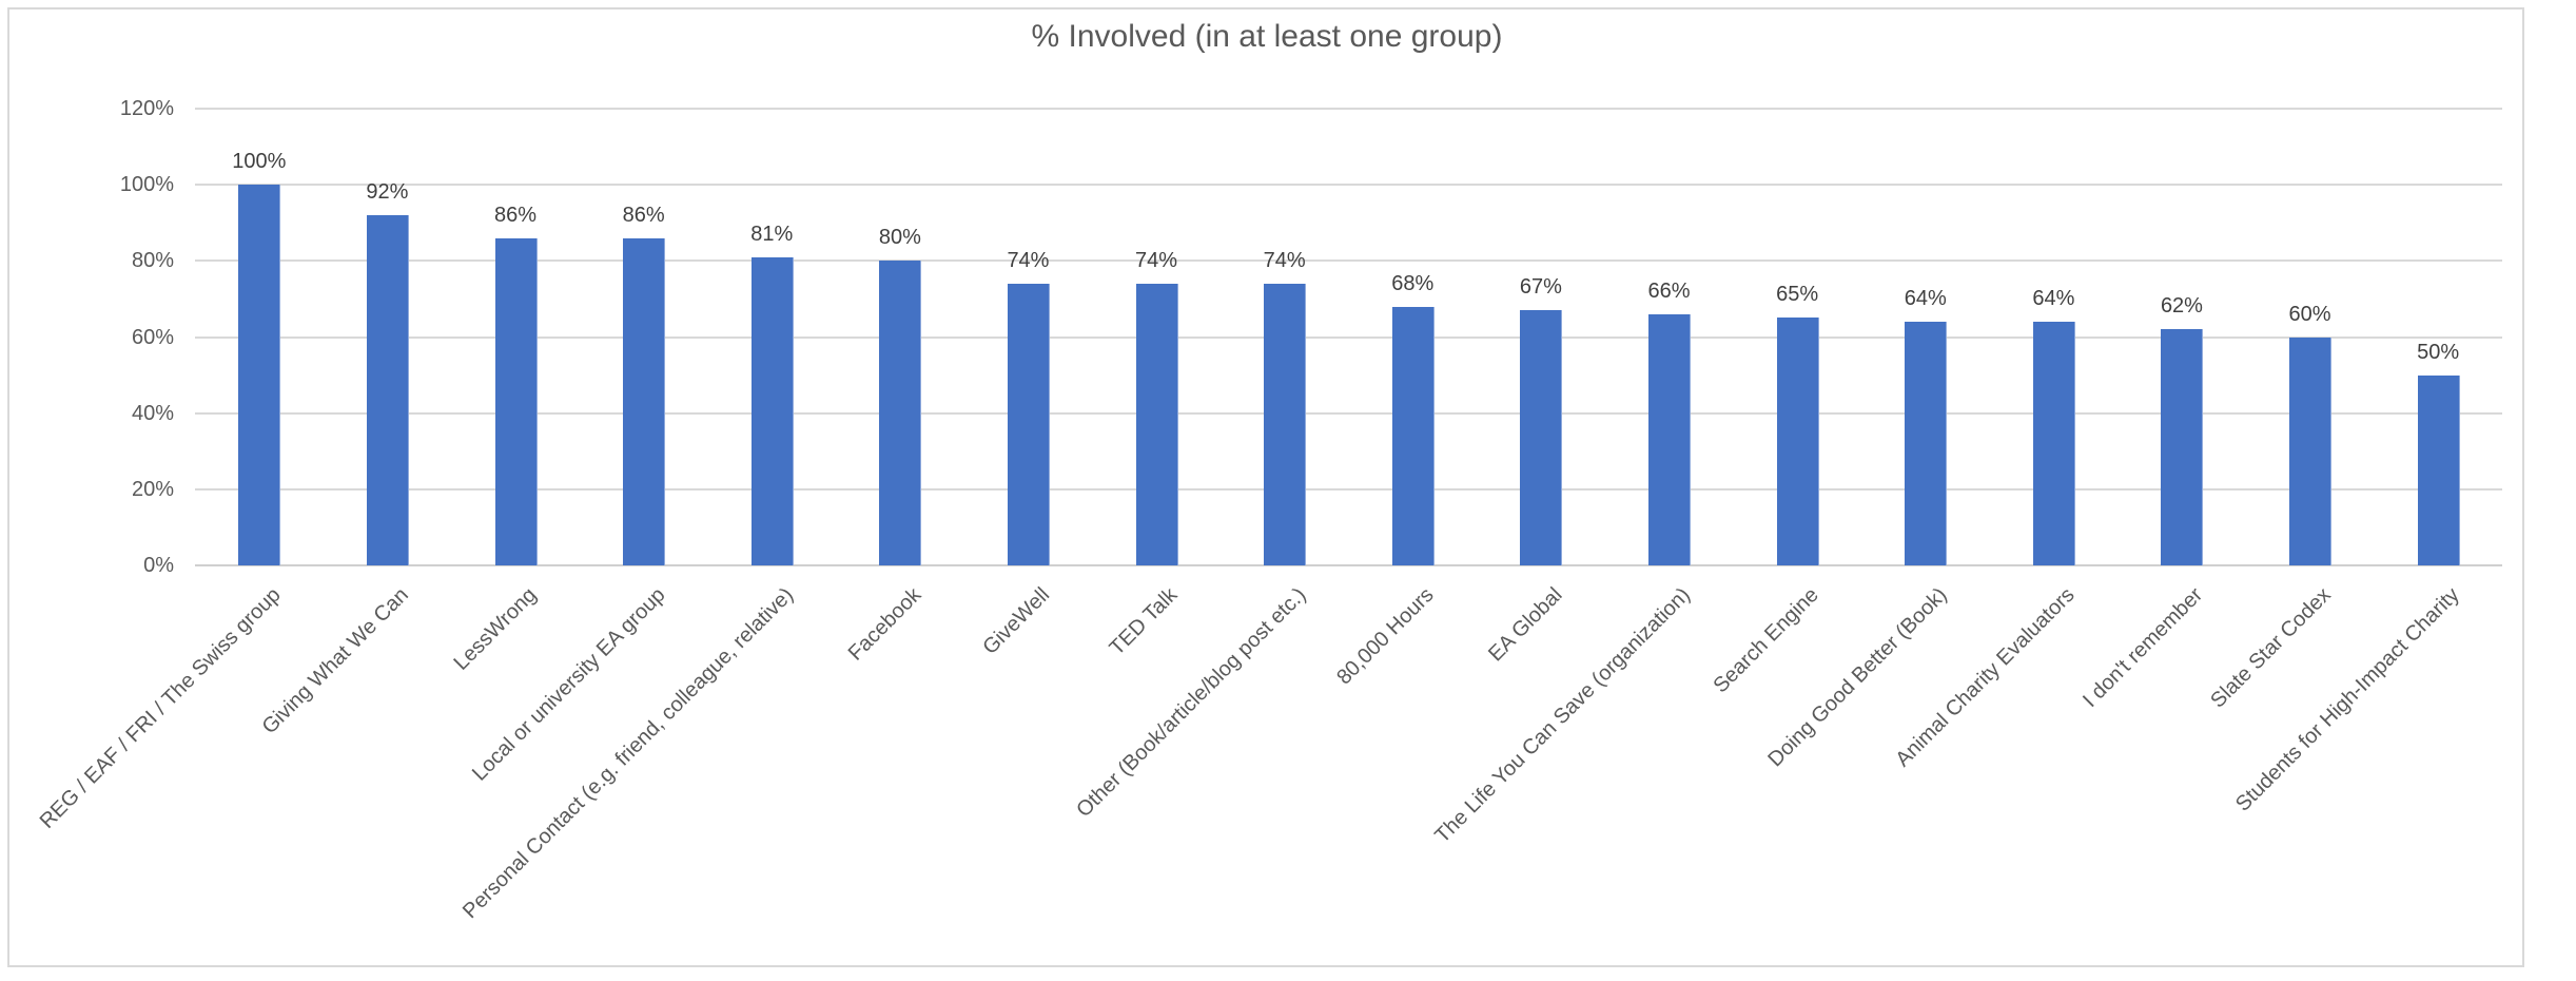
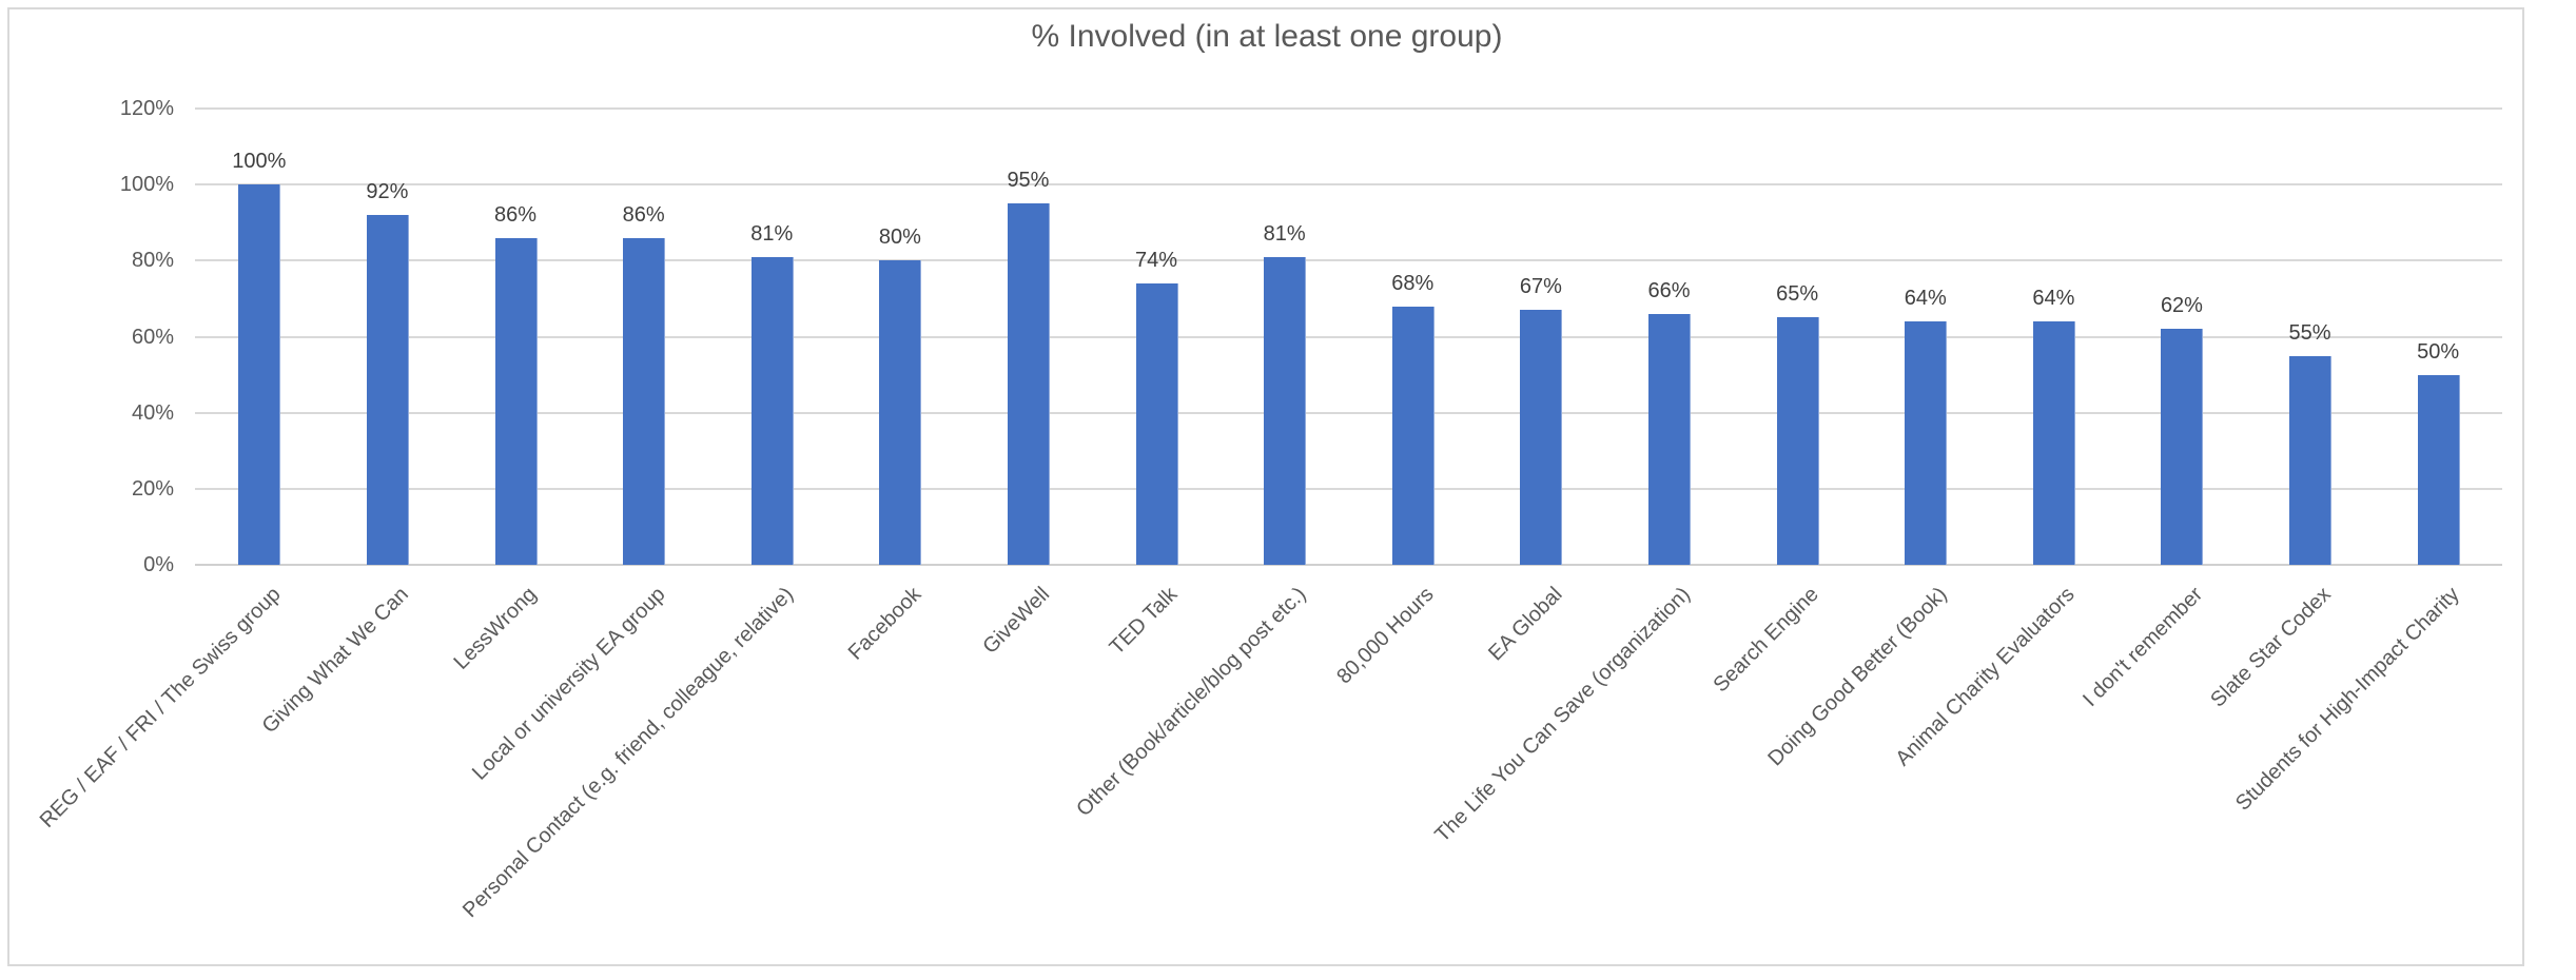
GiveWell: 74% -> 95%
Other (Book/article/blog post etc.): 74% -> 81%
Slate Star Codex: 60% -> 55%
